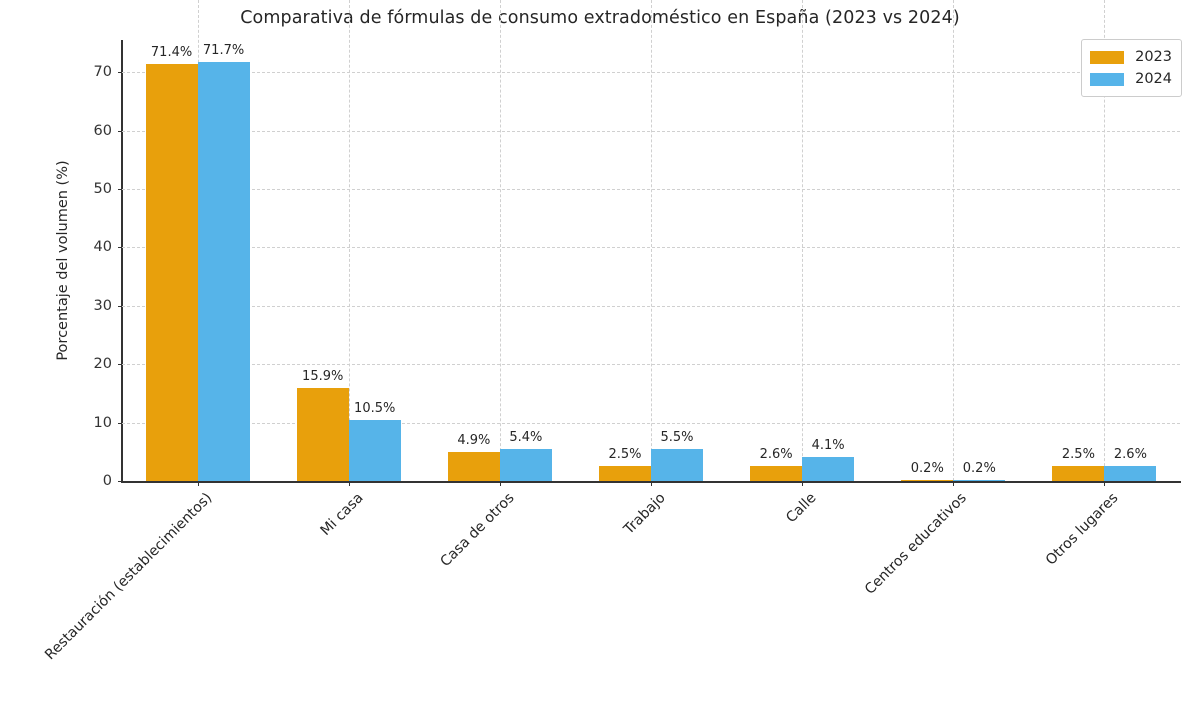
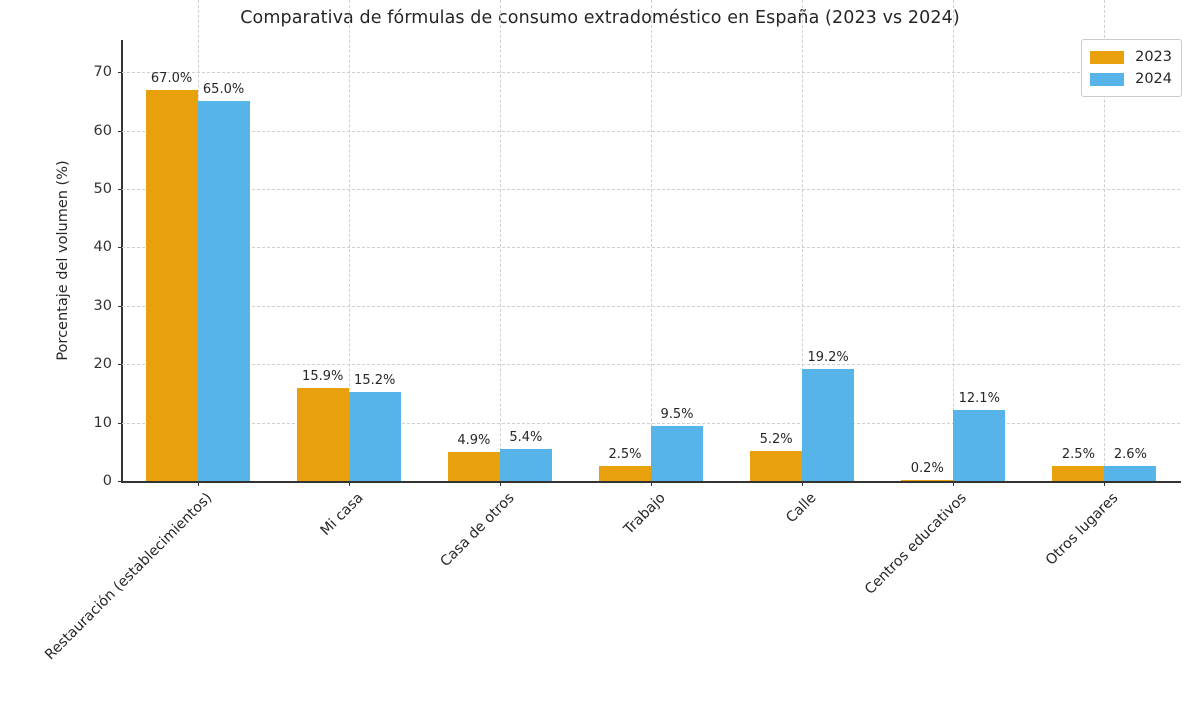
2023/Restauración (establecimientos): 71.4% -> 67.0%
2024/Restauración (establecimientos): 71.7% -> 65.0%
2024/Mi casa: 10.5% -> 15.2%
2024/Trabajo: 5.5% -> 9.5%
2023/Calle: 2.6% -> 5.2%
2024/Calle: 4.1% -> 19.2%
2024/Centros educativos: 0.2% -> 12.1%
